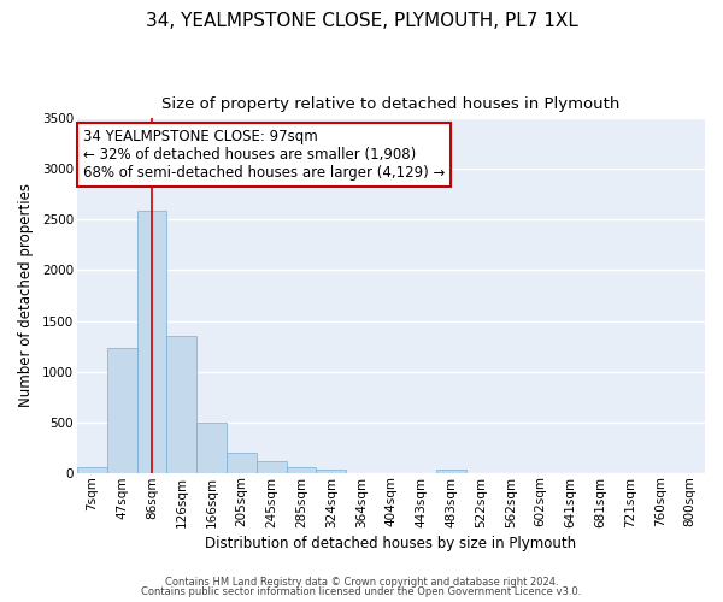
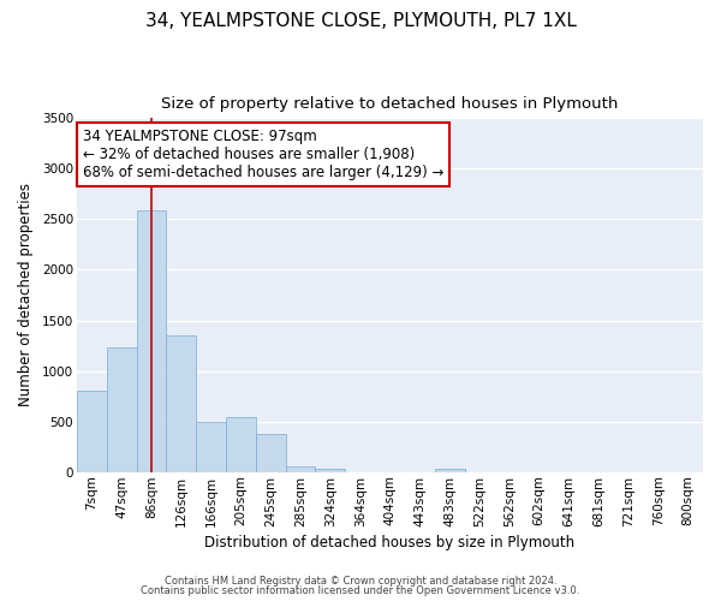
7sqm: 50 -> 800
205sqm: 200 -> 540
245sqm: 110 -> 380
